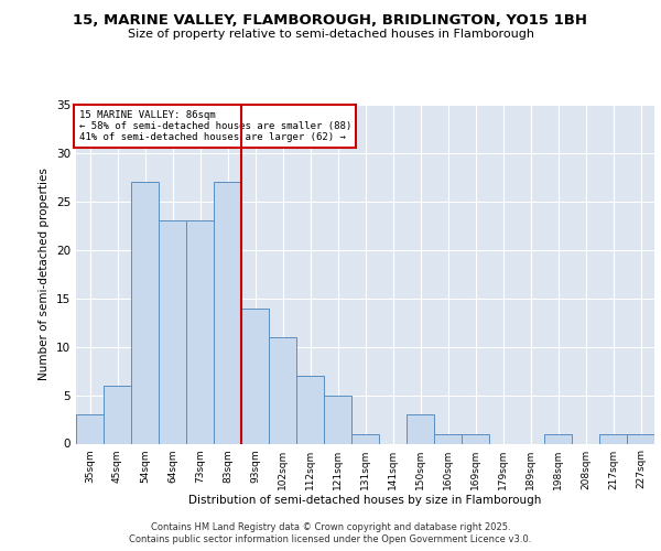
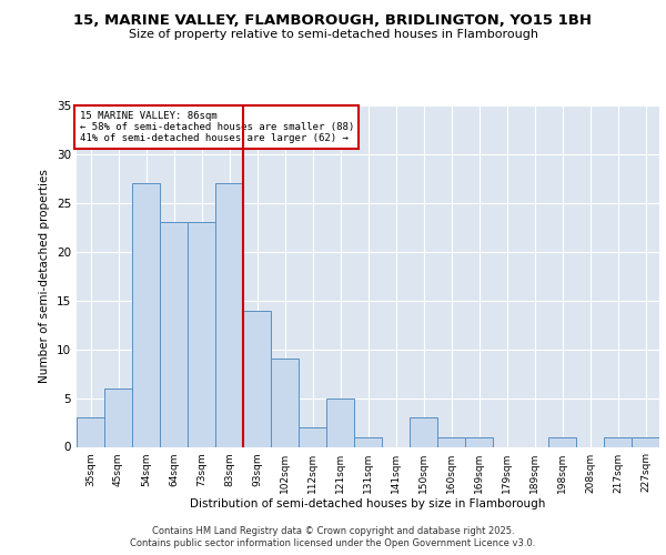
102sqm: 11 -> 9
112sqm: 7 -> 2
